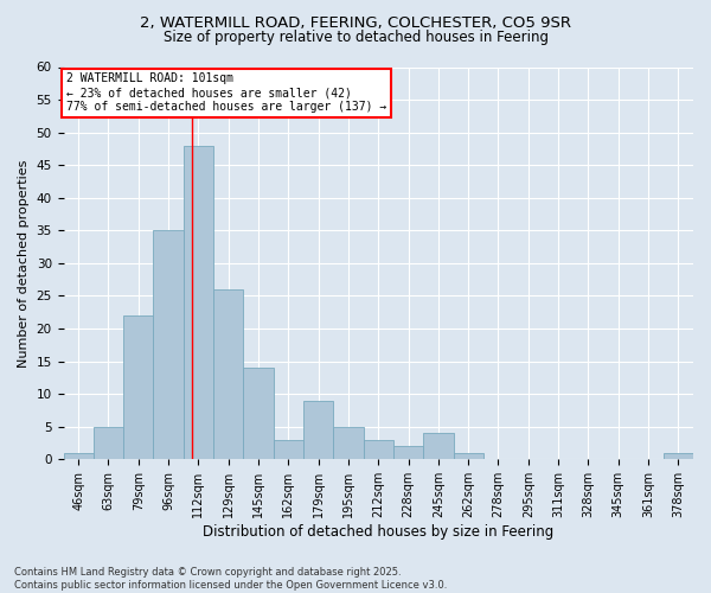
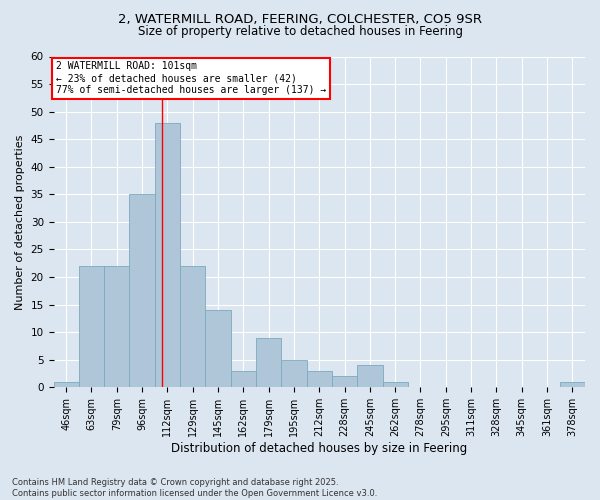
63sqm: 5 -> 22
129sqm: 26 -> 22
